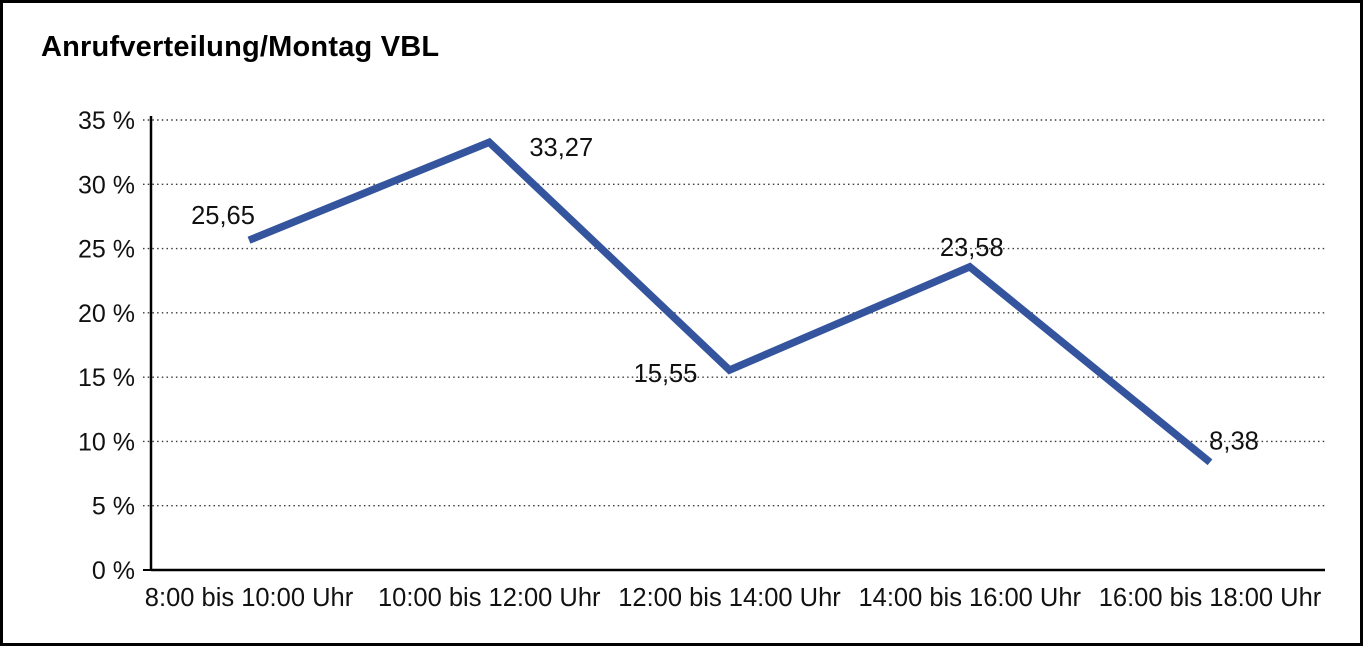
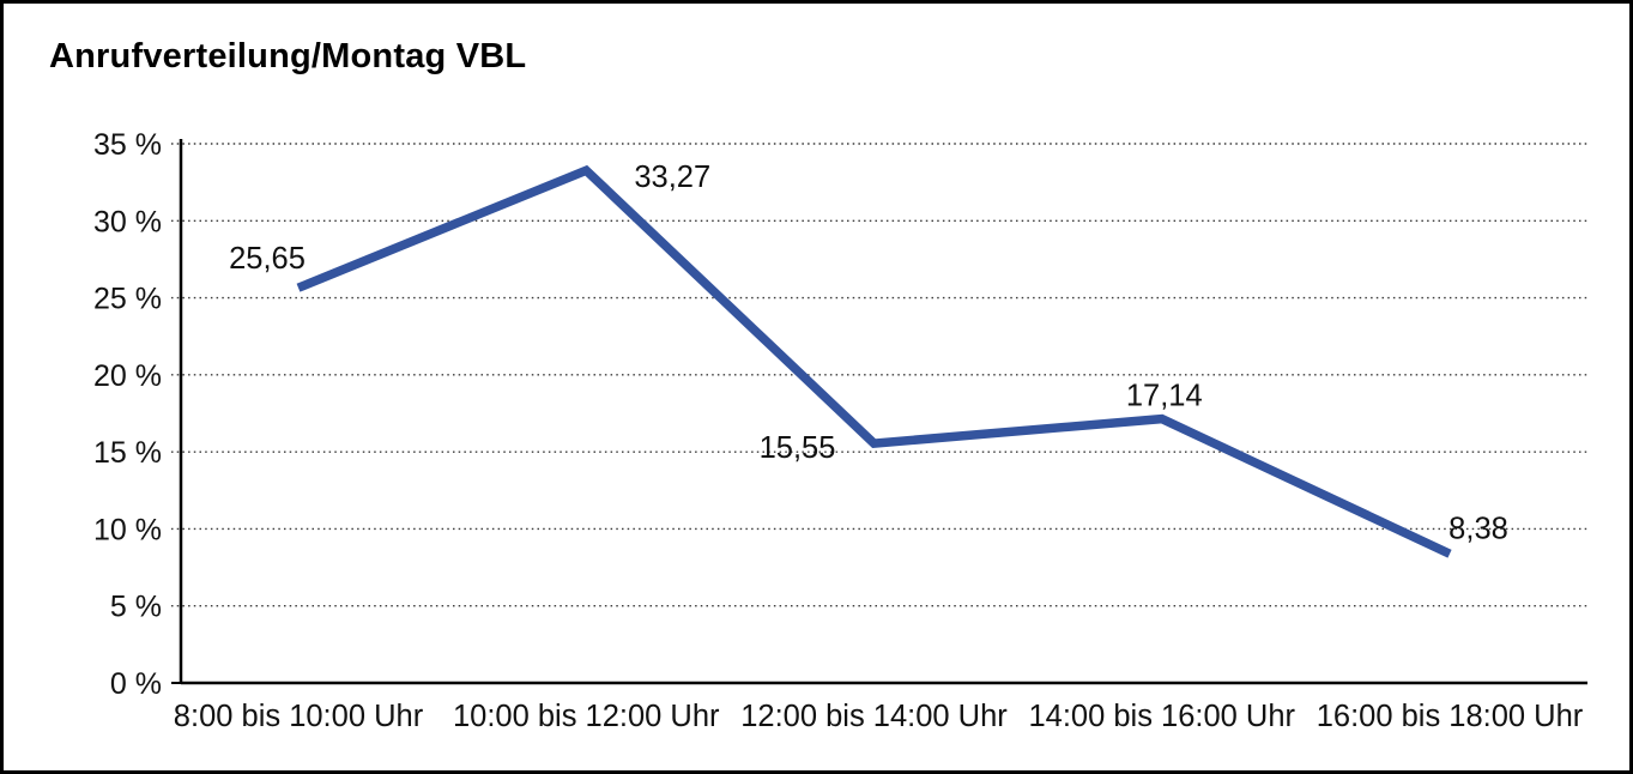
14:00 bis 16:00 Uhr: 23,58 -> 17,14
